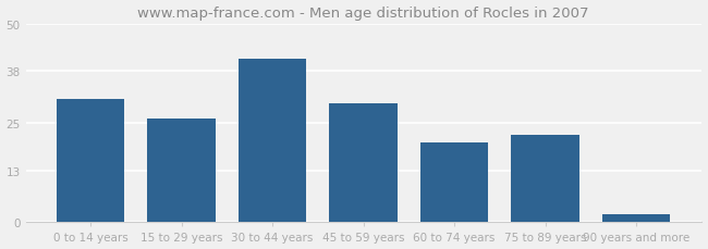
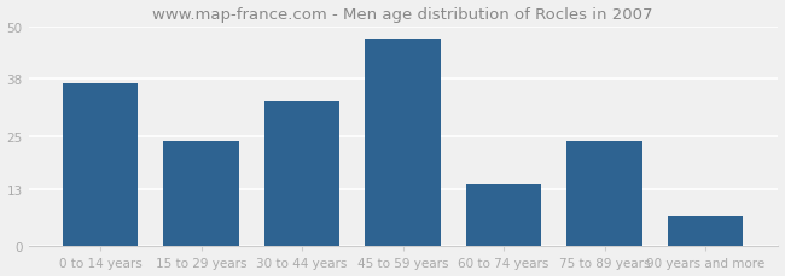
0 to 14 years: 31 -> 37
15 to 29 years: 26 -> 24
30 to 44 years: 41 -> 33
45 to 59 years: 30 -> 47
60 to 74 years: 20 -> 14
75 to 89 years: 22 -> 24
90 years and more: 2 -> 7
